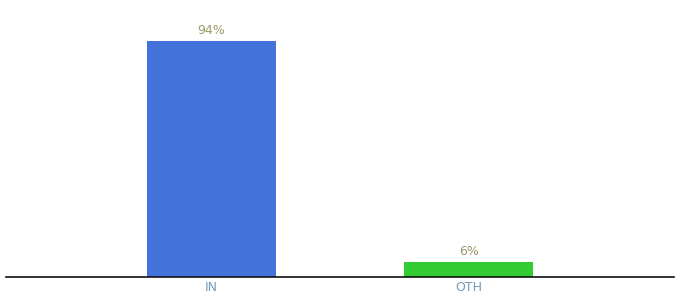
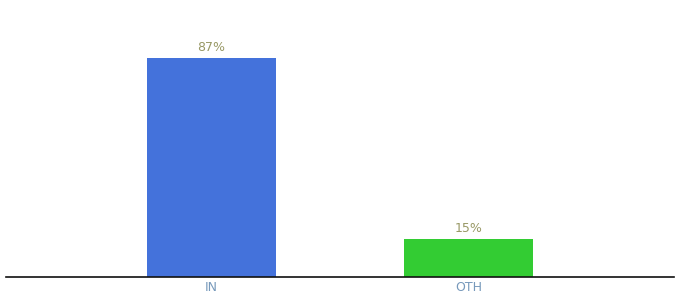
IN: 94% -> 87%
OTH: 6% -> 15%
